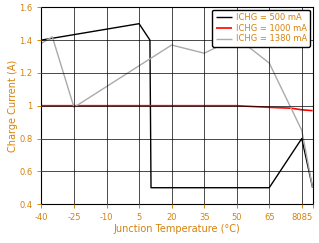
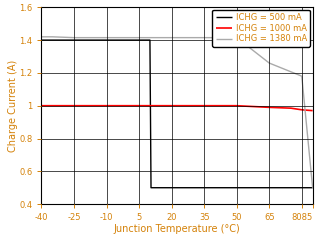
ICHG = 1380 mA/-40: 1.38 -> 1.42
ICHG = 1380 mA/-25: 0.99 -> 1.42
ICHG = 500 mA/5: 1.5 -> 1.4
ICHG = 1380 mA/20: 1.37 -> 1.42
ICHG = 1380 mA/35: 1.32 -> 1.42
ICHG = 500 mA/8085: 0.8 -> 0.5
ICHG = 1380 mA/8085: 0.85 -> 1.18
